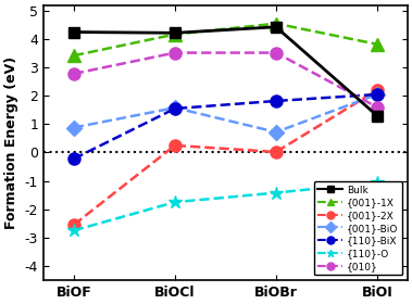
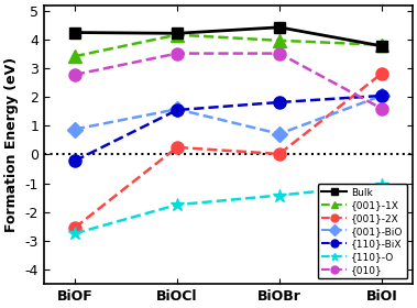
{001}-1X/BiOBr: 4.55 -> 3.97
Bulk/BiOI: 1.30 -> 3.78
{001}-2X/BiOI: 2.20 -> 2.82
